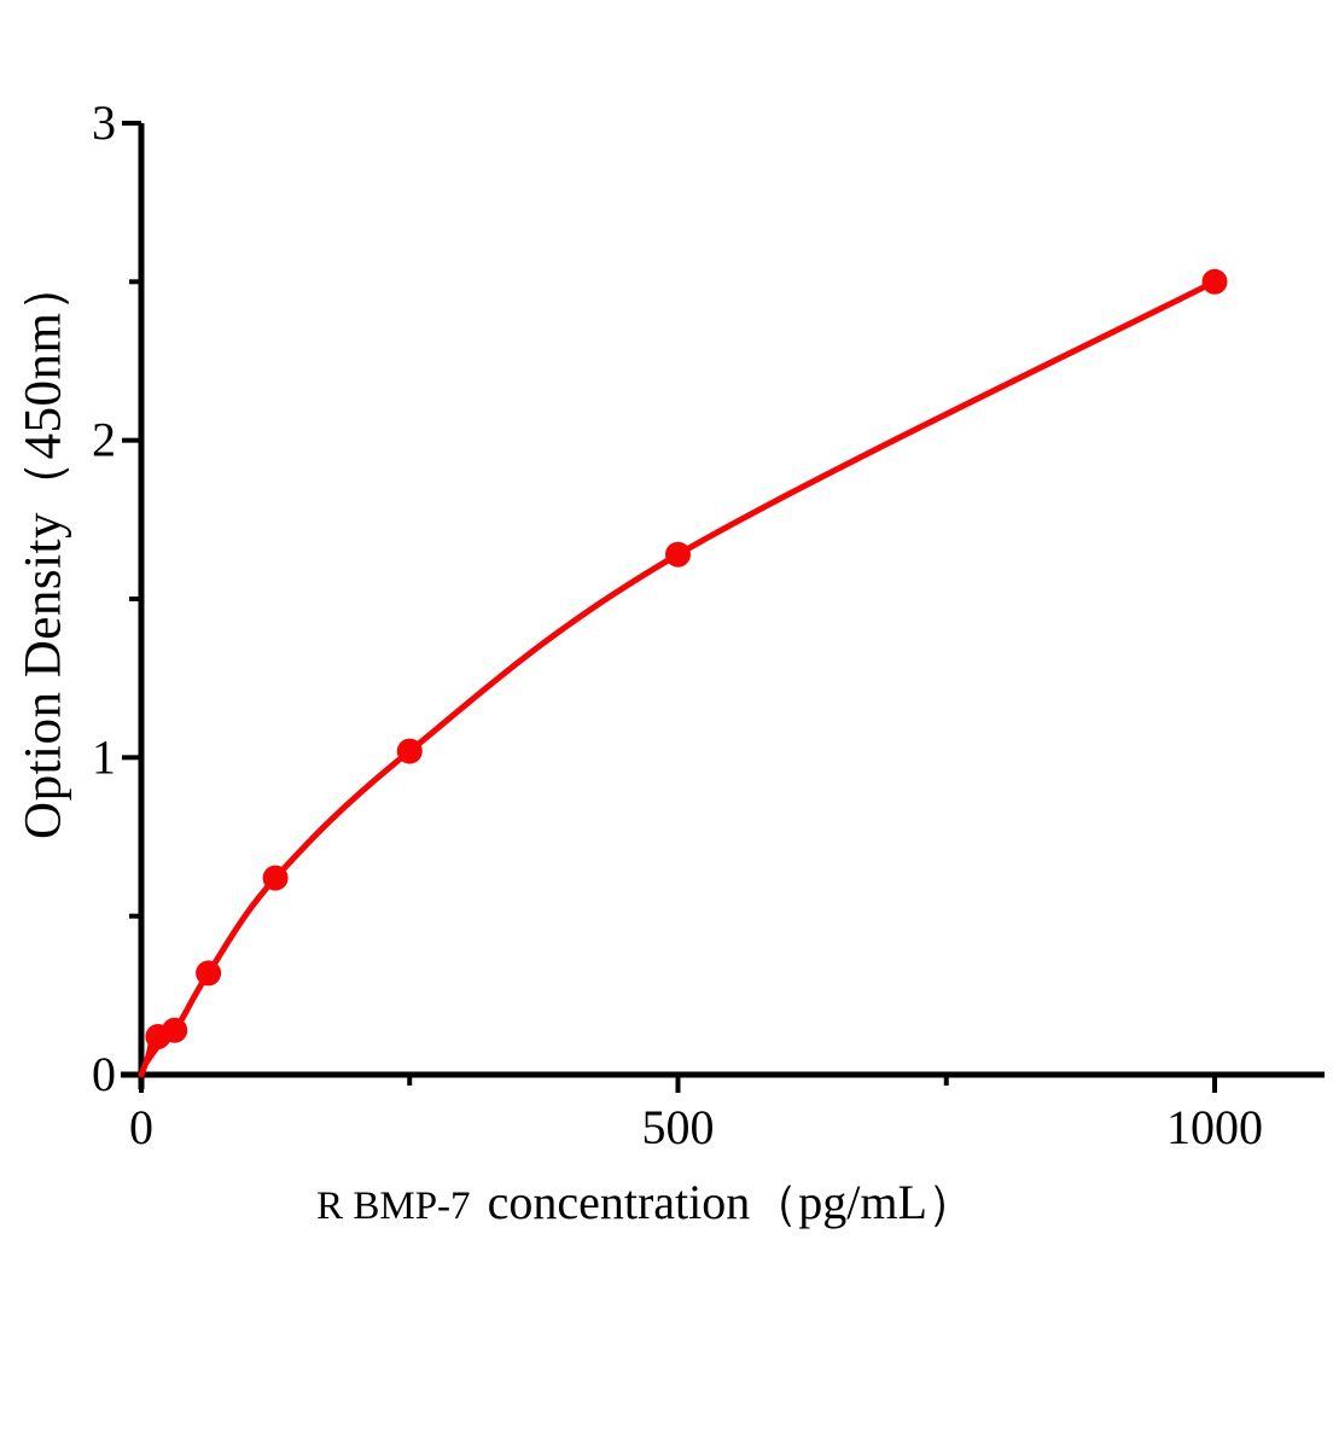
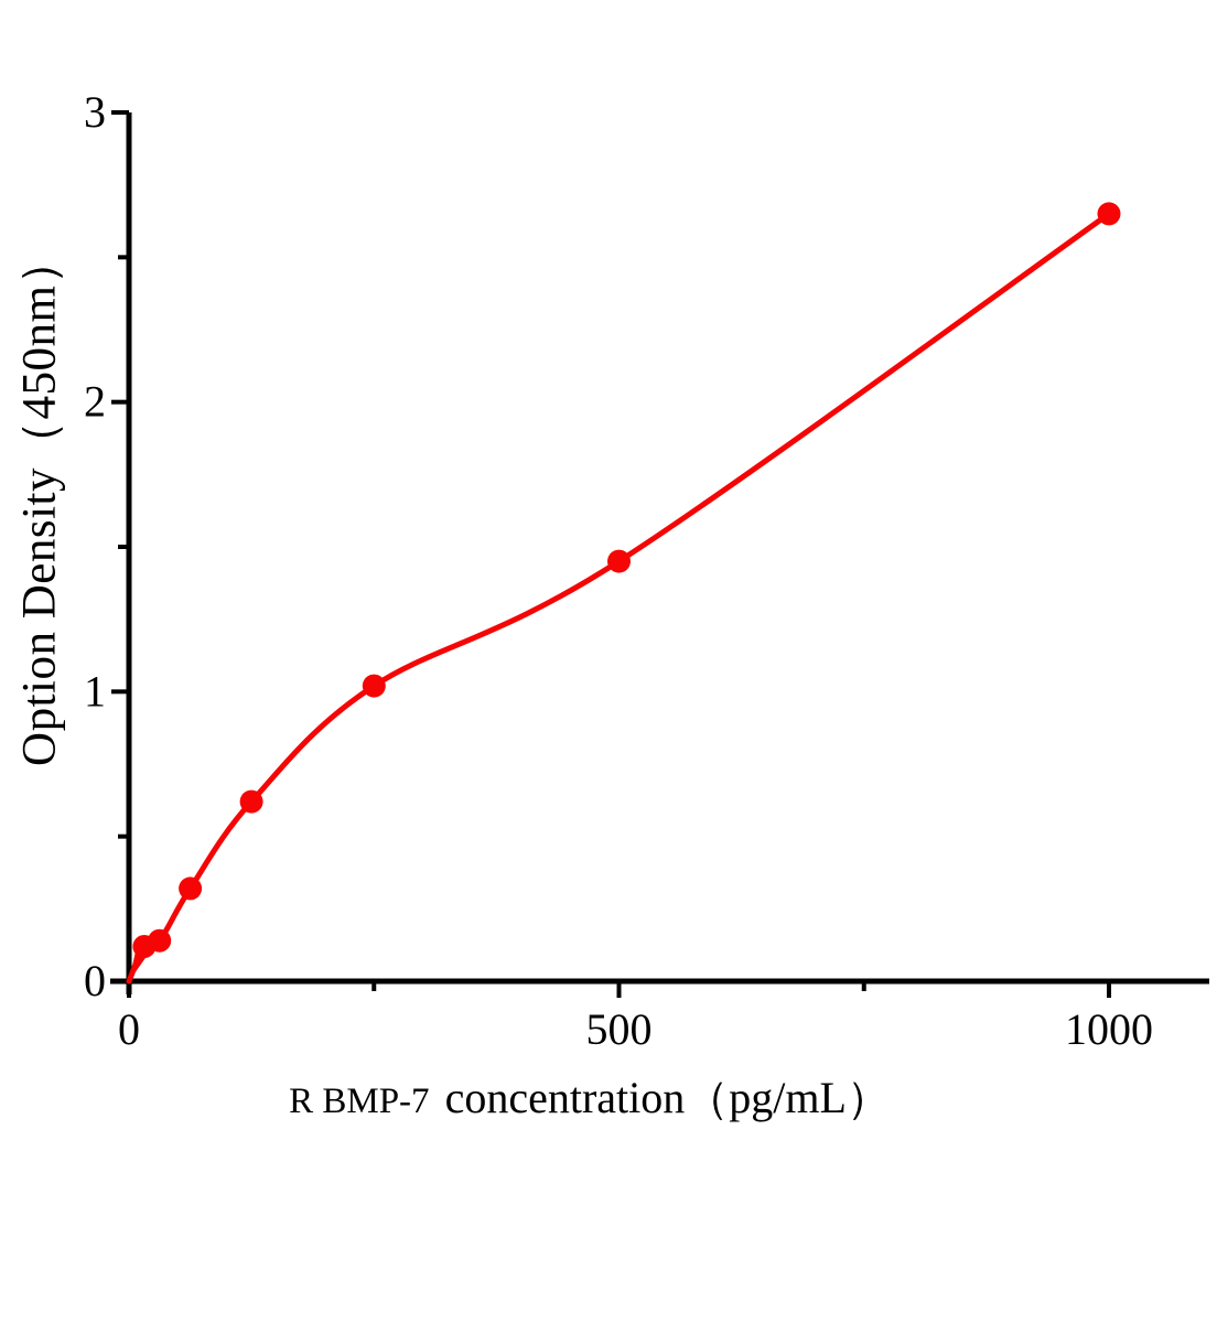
500: 1.64 -> 1.45
1000: 2.50 -> 2.65
